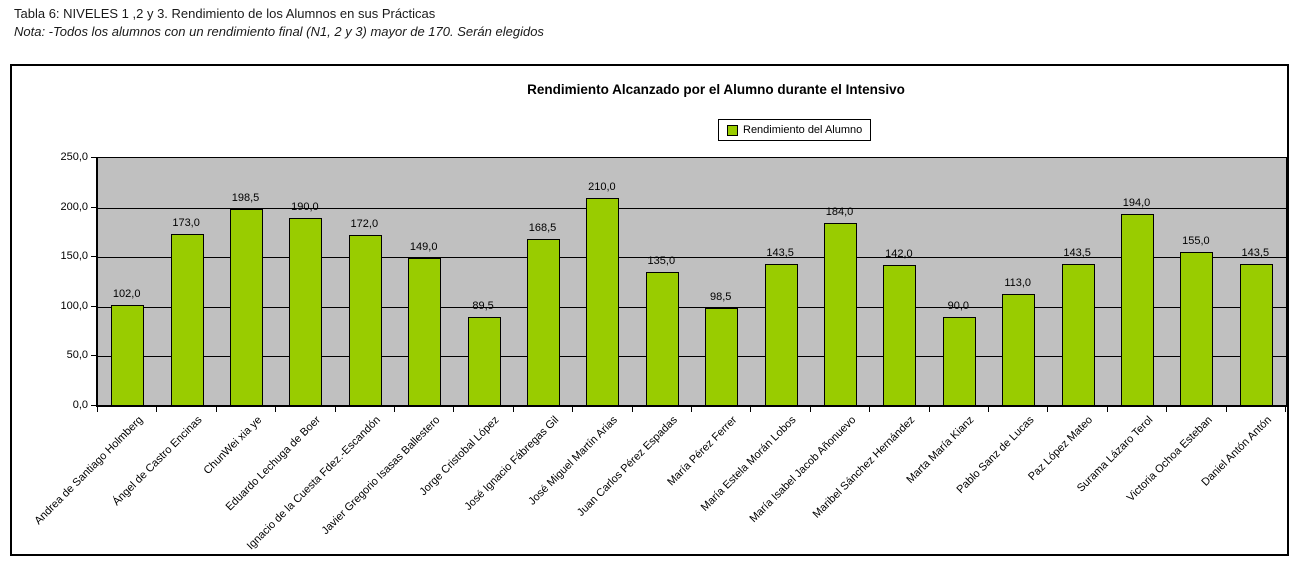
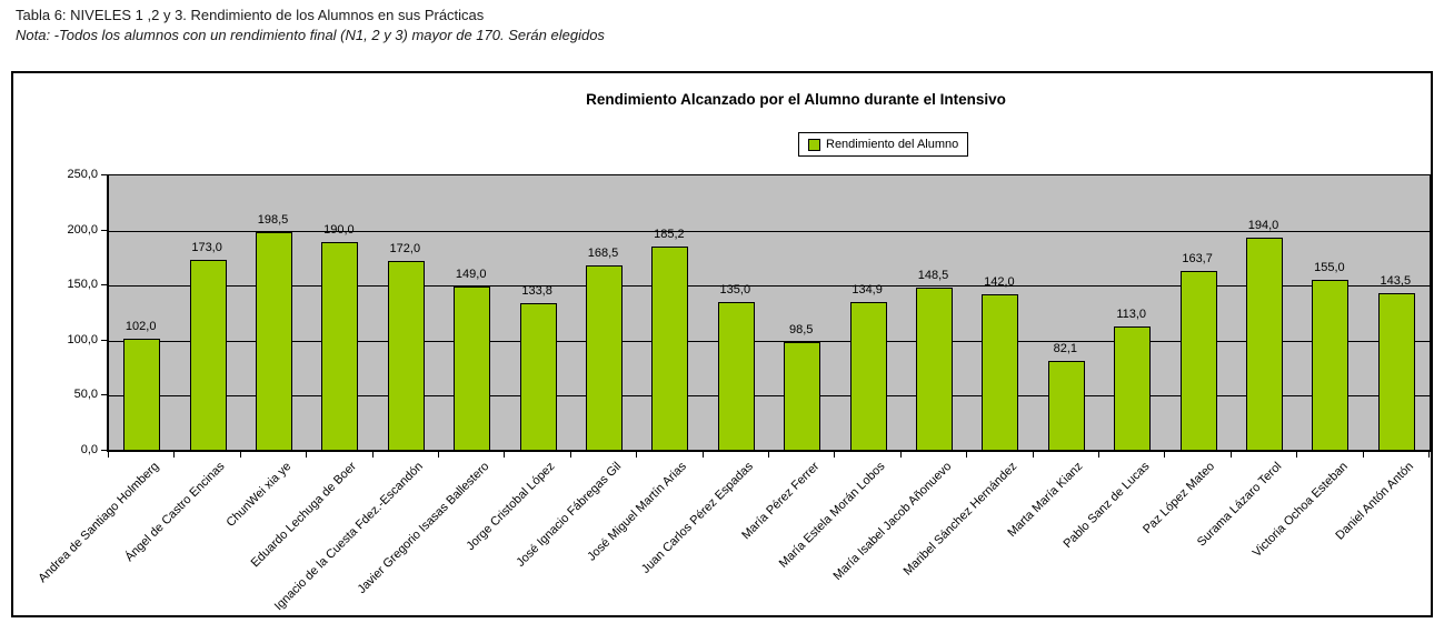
Jorge Cristobal López: 89,5 -> 133,8
José Miguel Martín Arias: 210,0 -> 185,2
María Estela Morán Lobos: 143,5 -> 134,9
María Isabel Jacob Añonuevo: 184,0 -> 148,5
Marta María Kianz: 90,0 -> 82,1
Paz López Mateo: 143,5 -> 163,7
